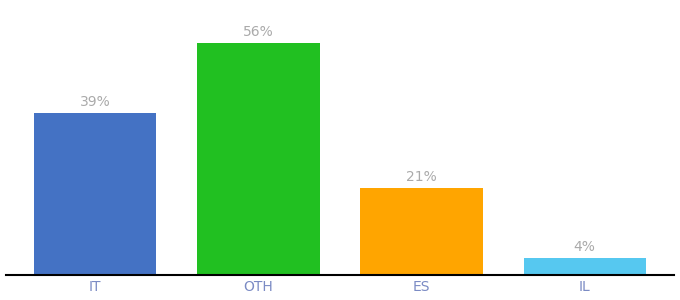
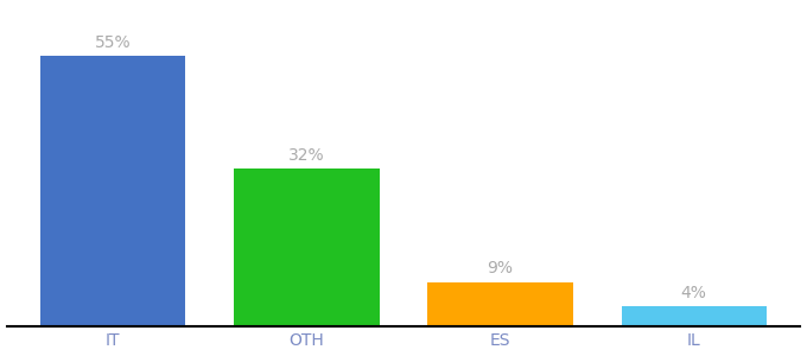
IT: 39% -> 55%
OTH: 56% -> 32%
ES: 21% -> 9%
